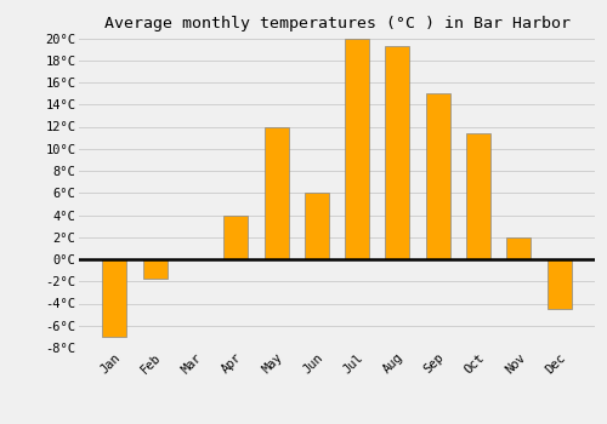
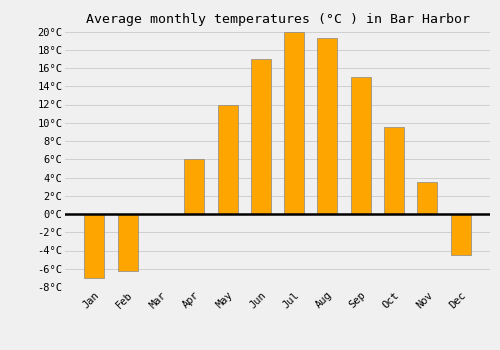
Feb: -1.8°C -> -6.2°C
Apr: 4.0°C -> 6.0°C
Jun: 6.0°C -> 17.0°C
Oct: 11.4°C -> 9.5°C
Nov: 2.0°C -> 3.5°C
